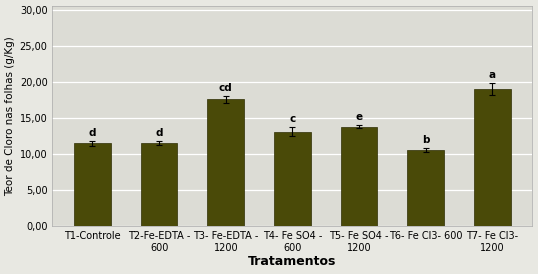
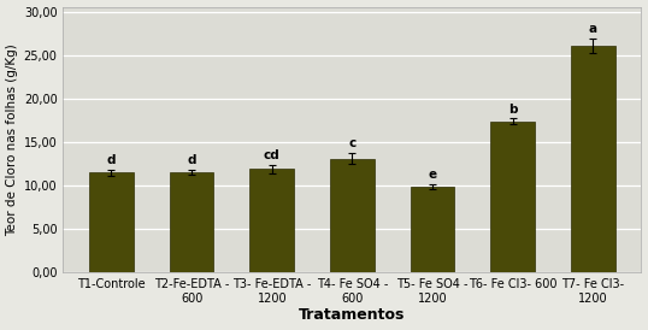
T3- Fe-EDTA - 1200: 17,6 -> 11,9
T5- Fe SO4 - 1200: 13,8 -> 9,9
T6- Fe Cl3- 600: 10,6 -> 17,4
T7- Fe Cl3- 1200: 19,0 -> 26,1
